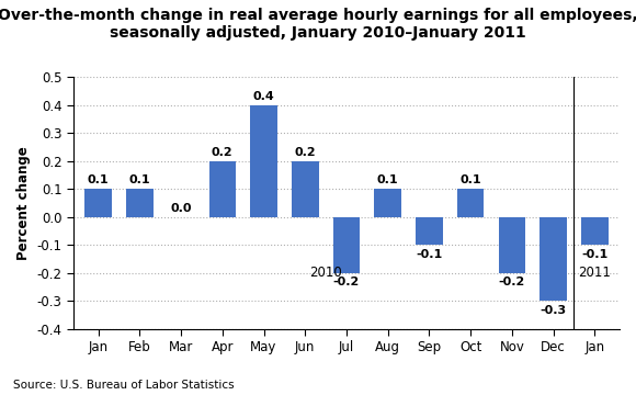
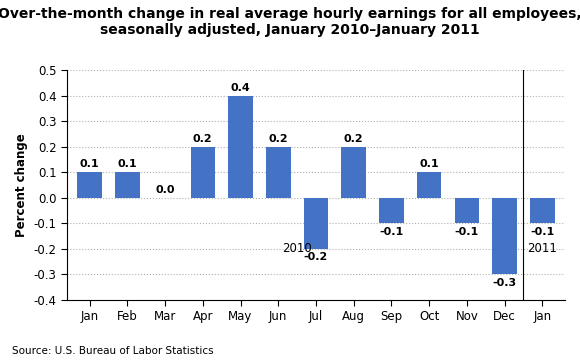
Aug: 0.1 -> 0.2
Nov: -0.2 -> -0.1
